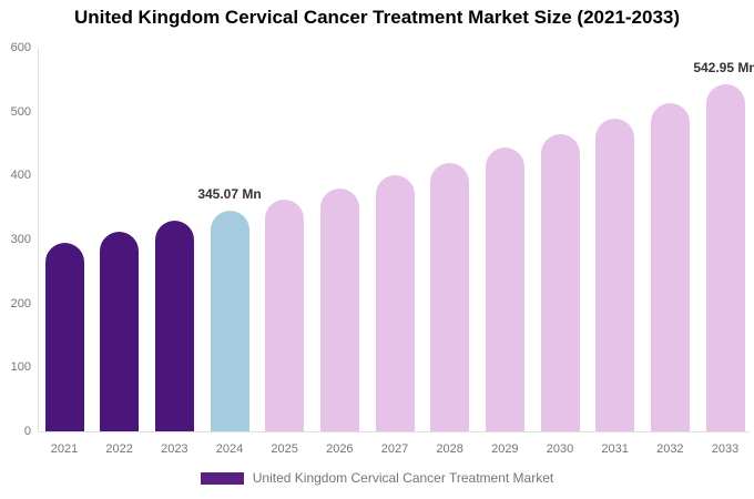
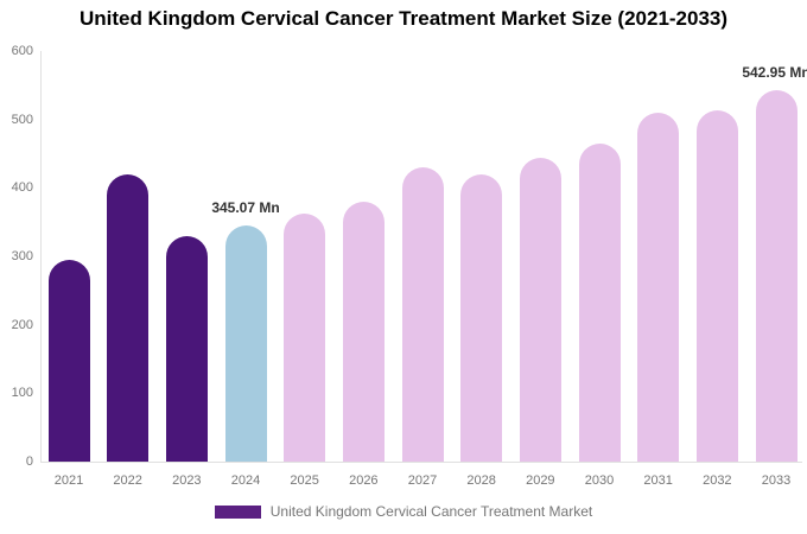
2022: 310 -> 420
2027: 400 -> 430
2031: 490 -> 510
